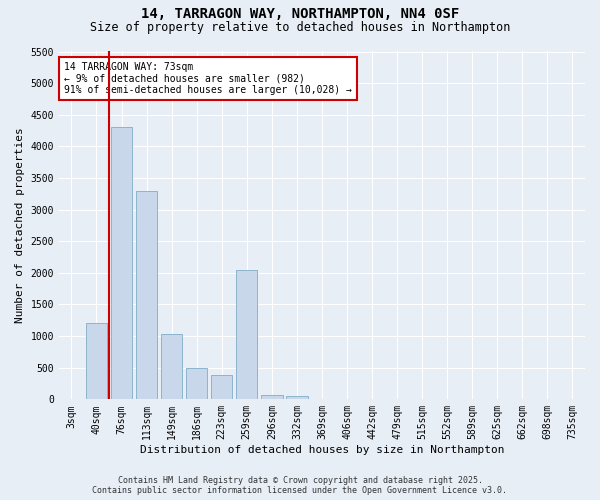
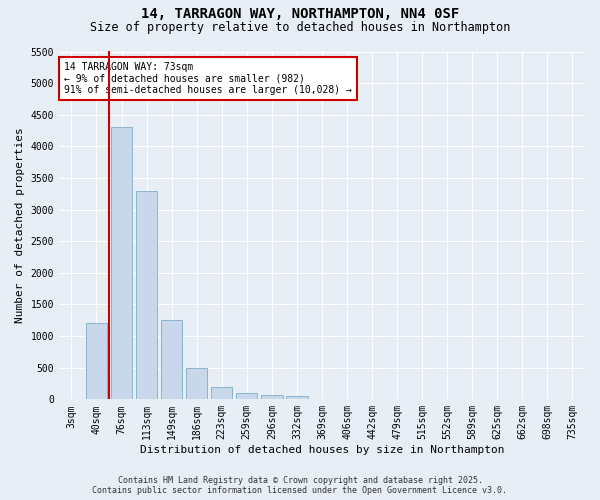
149sqm: 1040 -> 1250
223sqm: 380 -> 200
259sqm: 2040 -> 100
